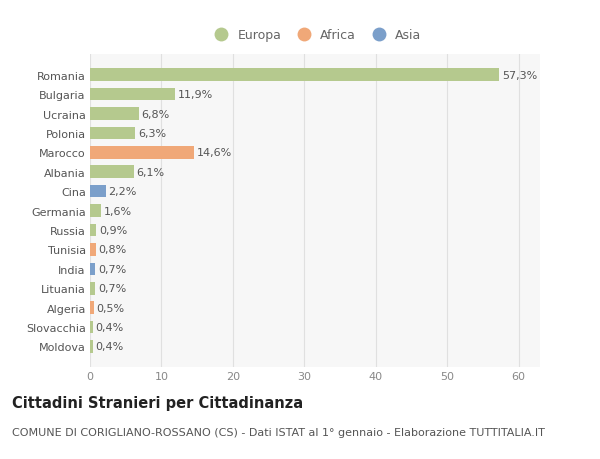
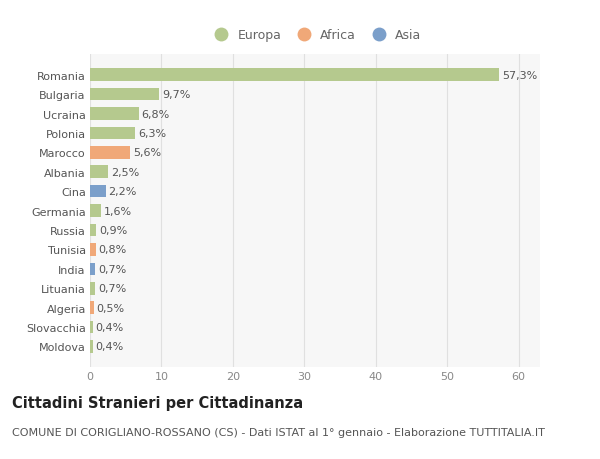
Bulgaria: 11,9% -> 9,7%
Marocco: 14,6% -> 5,6%
Albania: 6,1% -> 2,5%
